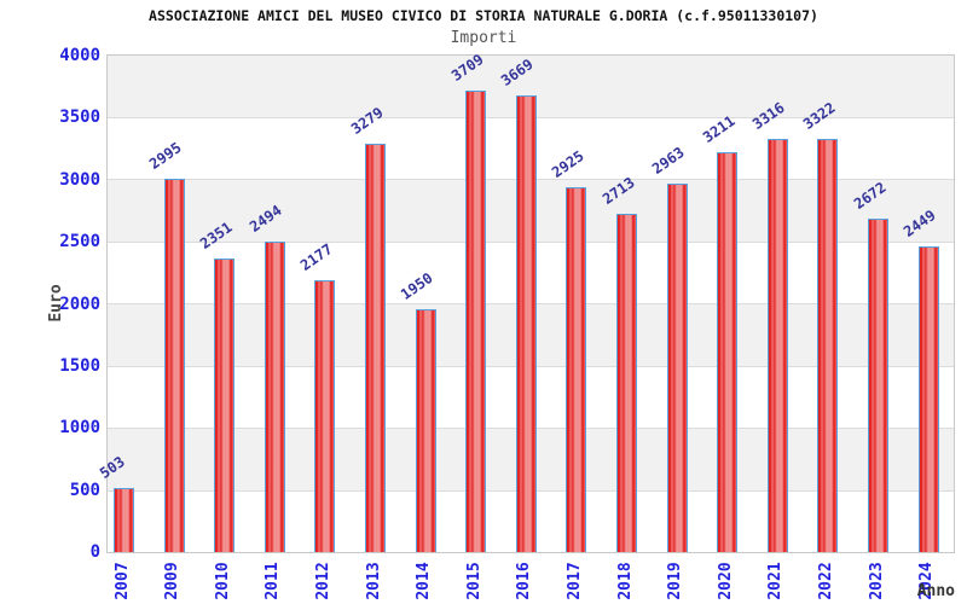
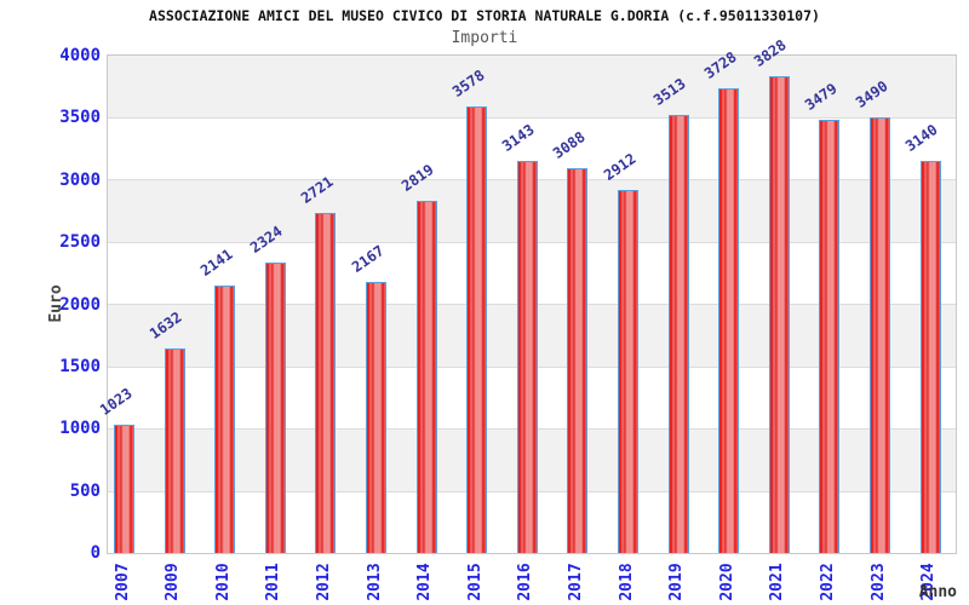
2007: 503 -> 1023
2009: 2995 -> 1632
2010: 2351 -> 2141
2011: 2494 -> 2324
2012: 2177 -> 2721
2013: 3279 -> 2167
2014: 1950 -> 2819
2015: 3709 -> 3578
2016: 3669 -> 3143
2017: 2925 -> 3088
2018: 2713 -> 2912
2019: 2963 -> 3513
2020: 3211 -> 3728
2021: 3316 -> 3828
2022: 3322 -> 3479
2023: 2672 -> 3490
2024: 2449 -> 3140
